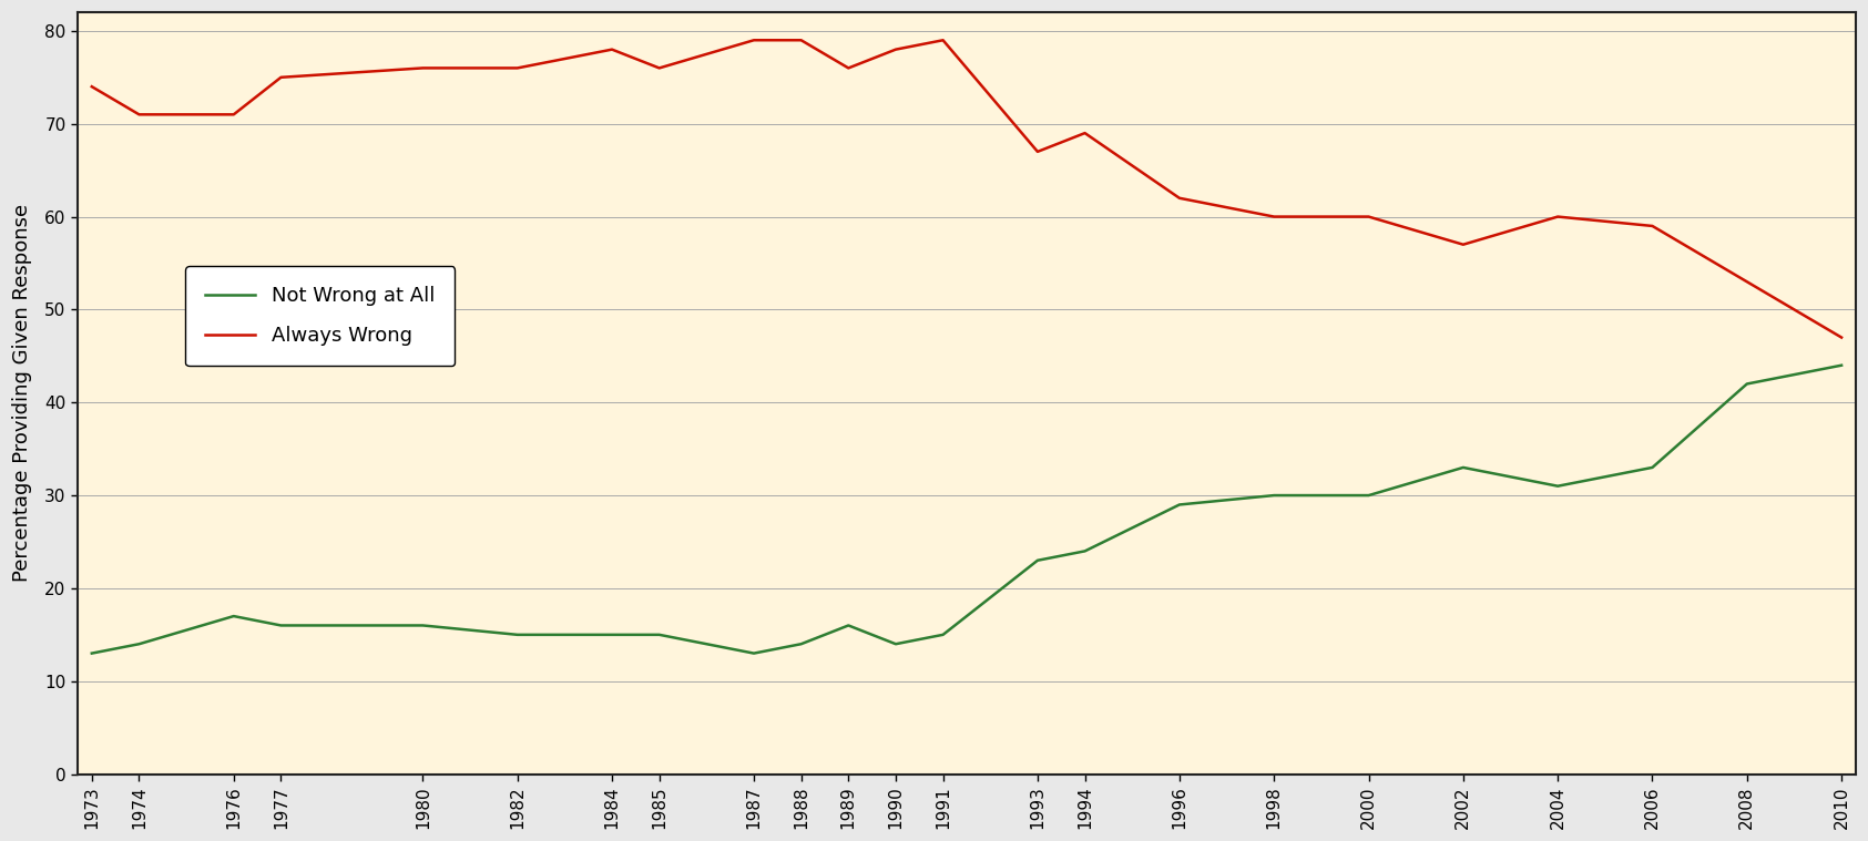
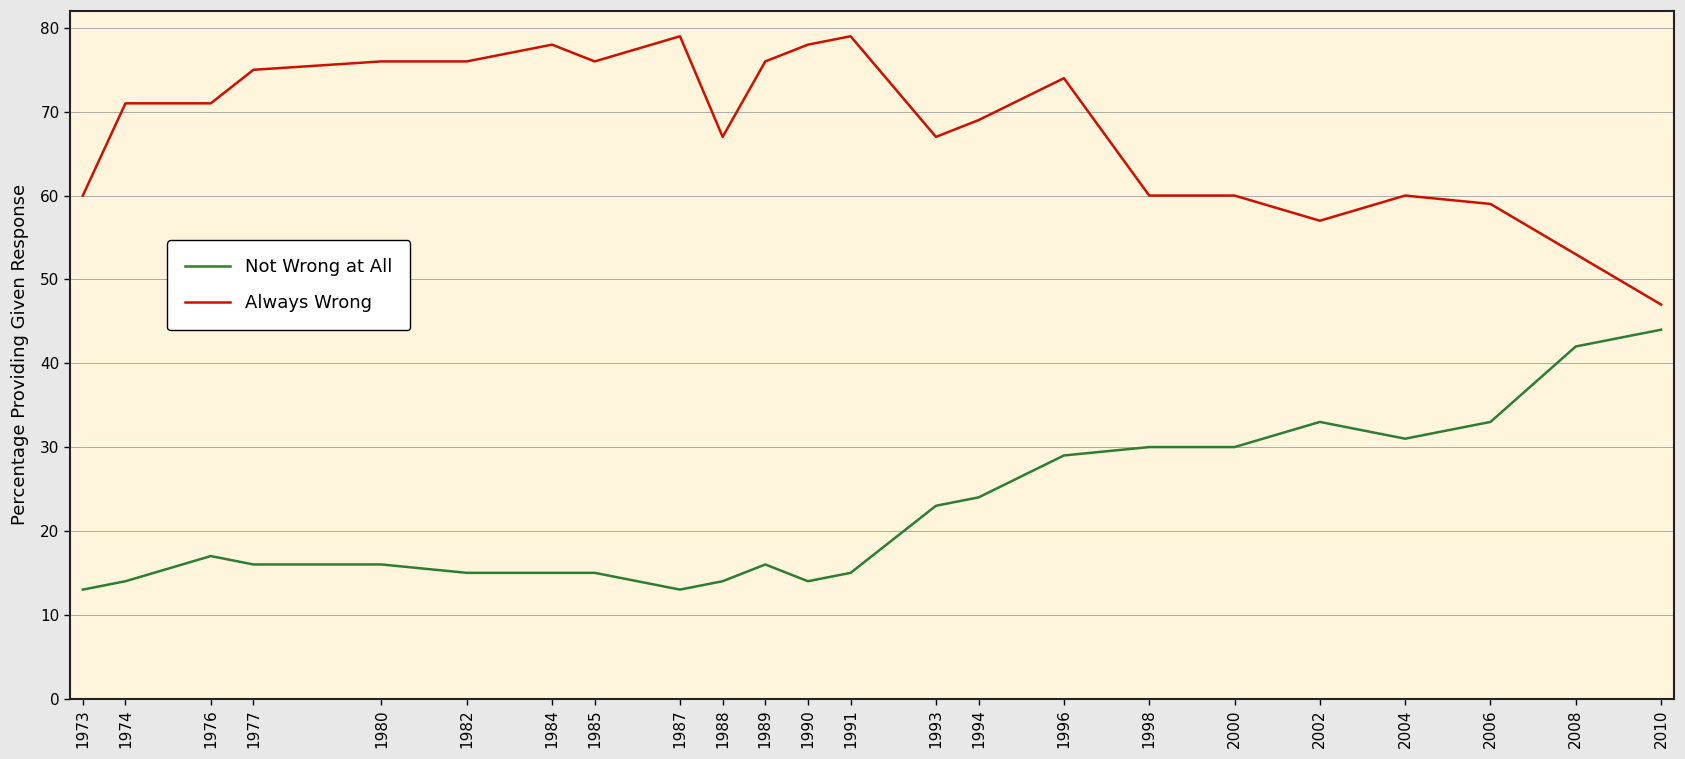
Always Wrong/1973: 74 -> 60
Always Wrong/1988: 79 -> 67
Always Wrong/1996: 62 -> 74
